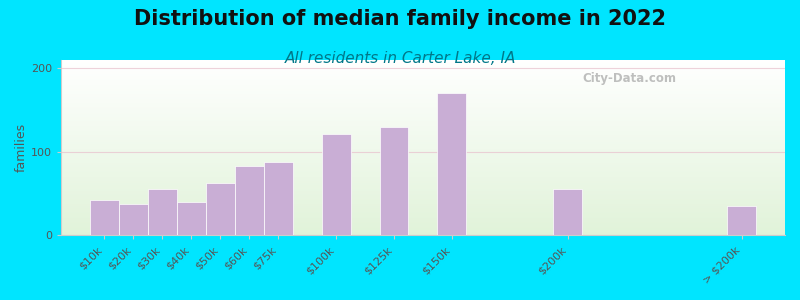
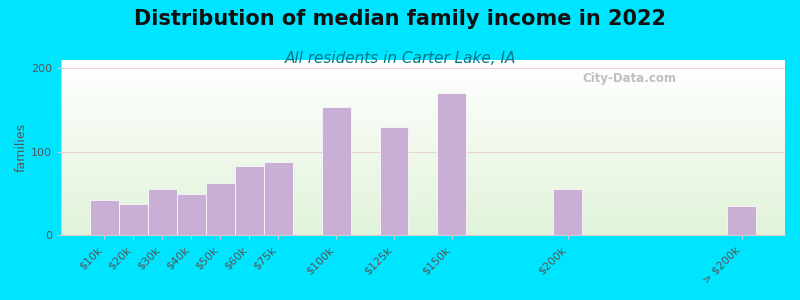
$40k: 40 -> 50
$100k: 122 -> 154
